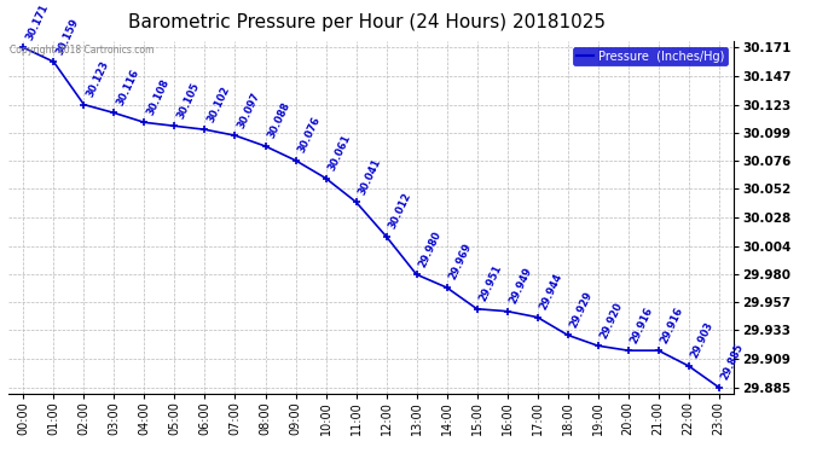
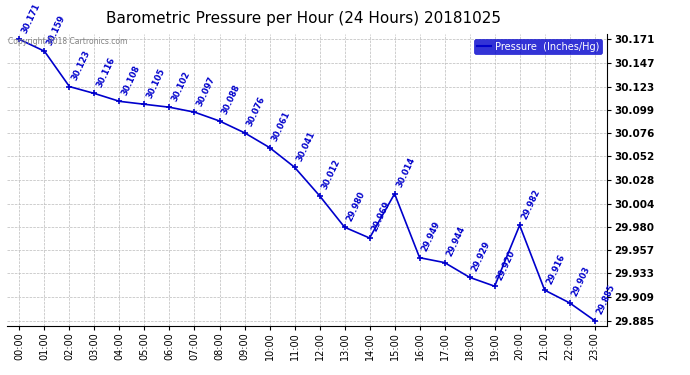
15:00: 29.951 -> 30.014
20:00: 29.916 -> 29.982
